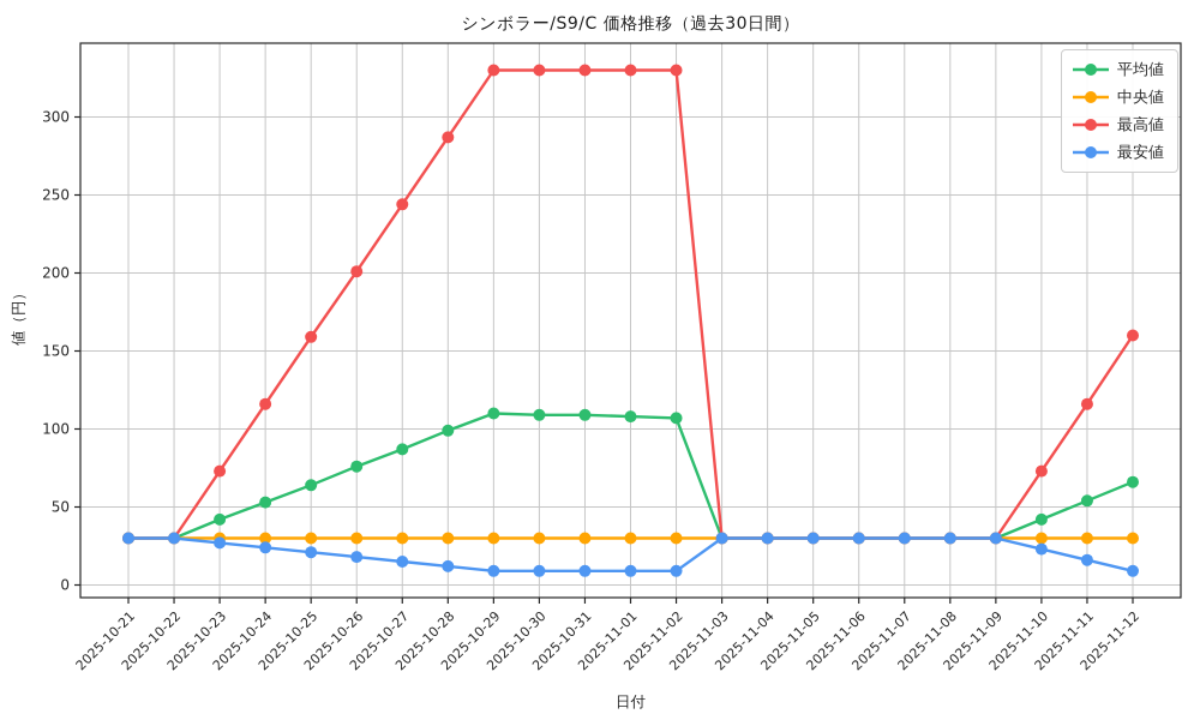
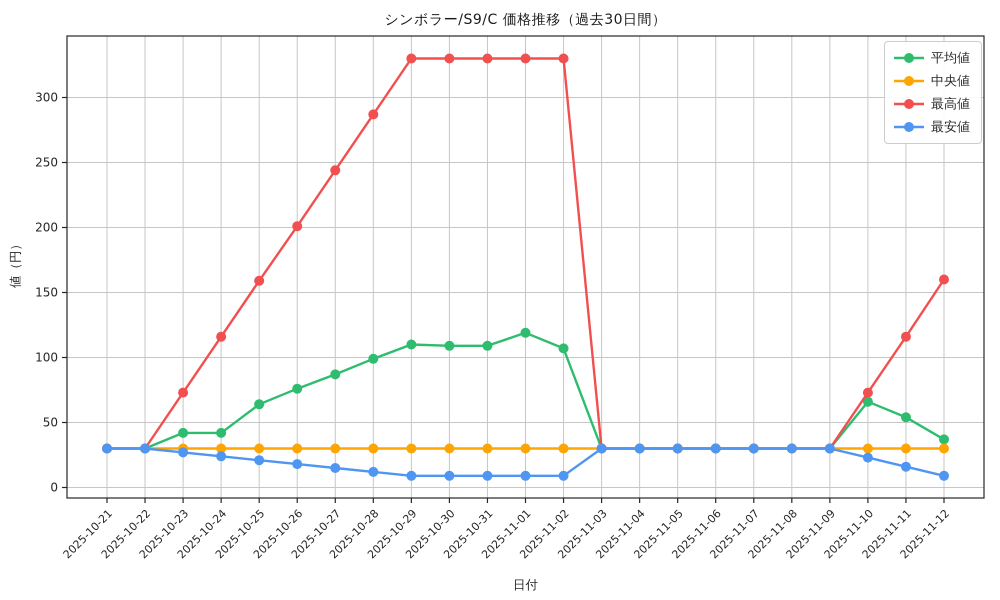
平均値/2025-10-24: 53 -> 42
平均値/2025-11-01: 108 -> 119
平均値/2025-11-10: 42 -> 66
平均値/2025-11-12: 66 -> 37
